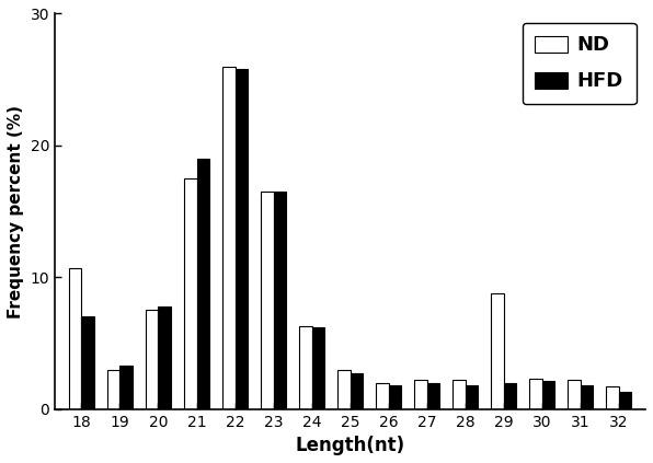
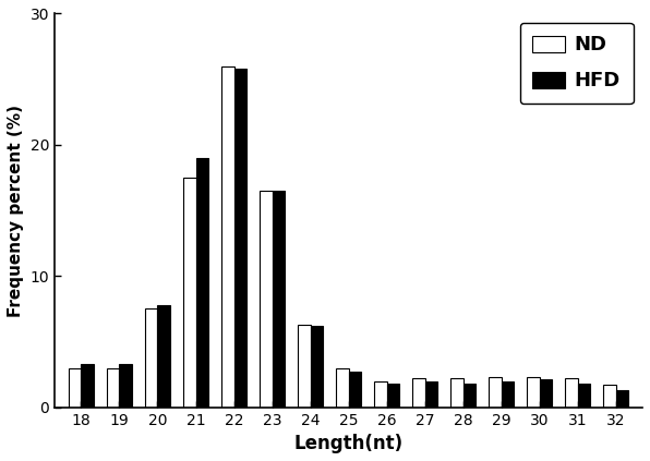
ND/18: 10.7 -> 3.0
HFD/18: 7.0 -> 3.3
ND/29: 8.8 -> 2.3
